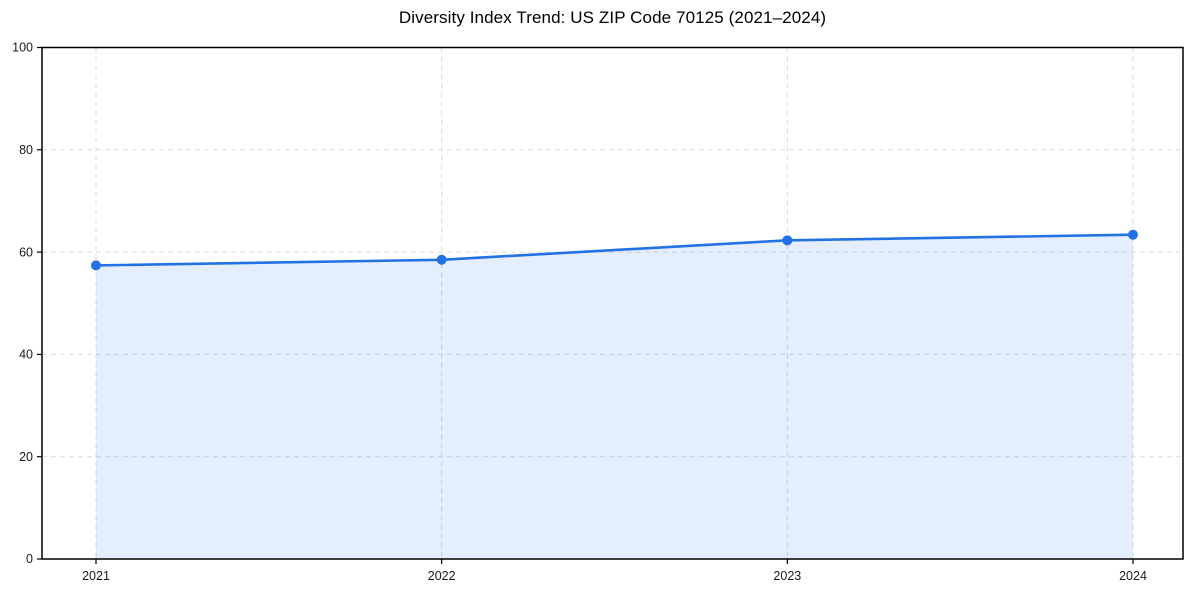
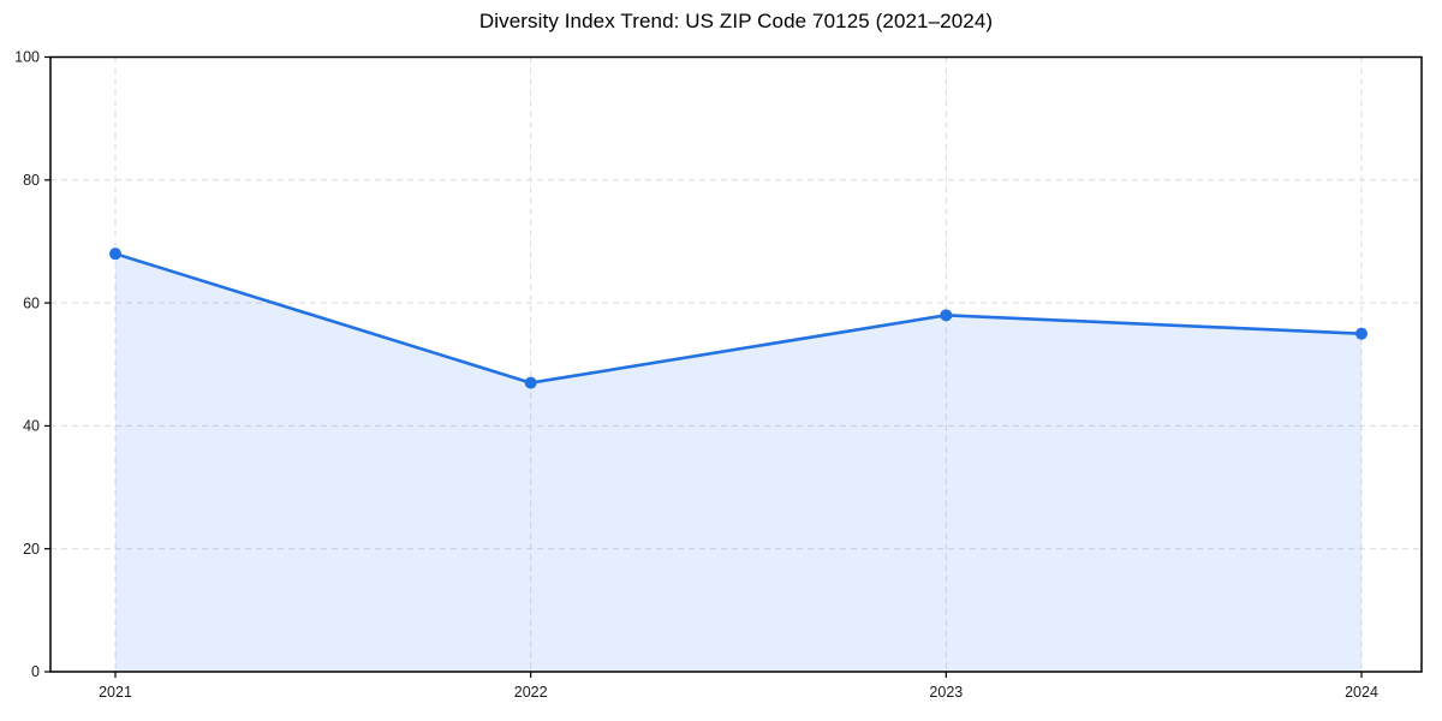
2021: 57 -> 68
2022: 58 -> 47
2023: 62 -> 58
2024: 63 -> 55
